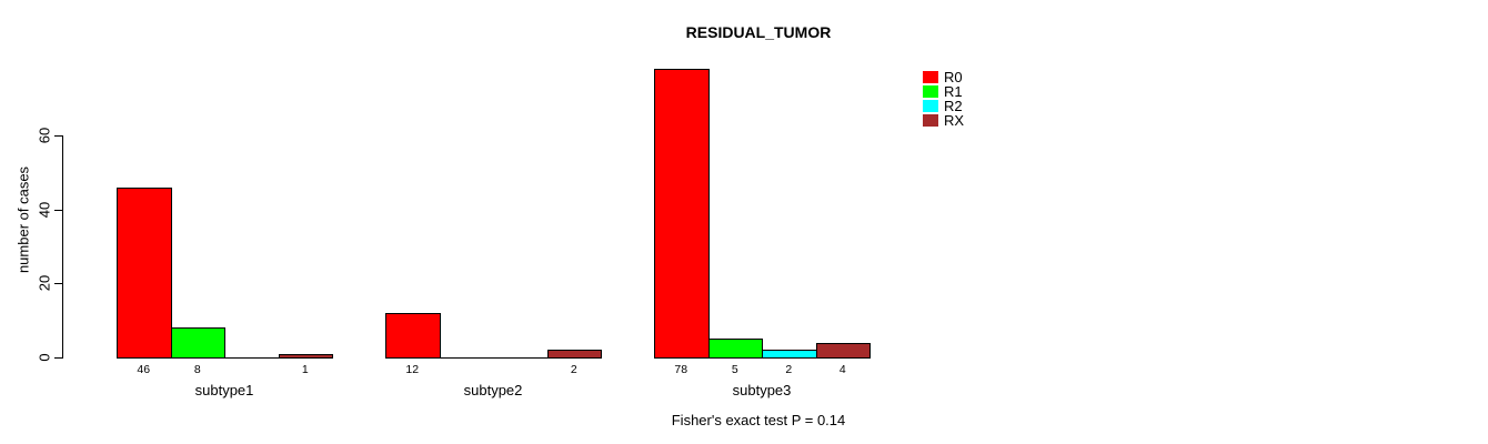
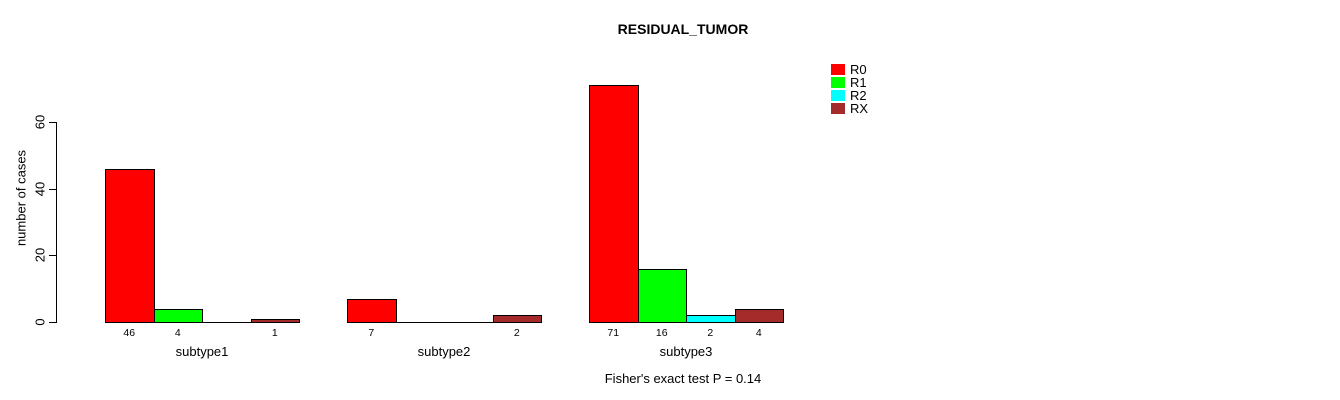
R1/subtype1: 8 -> 4
R0/subtype2: 12 -> 7
R0/subtype3: 78 -> 71
R1/subtype3: 5 -> 16
